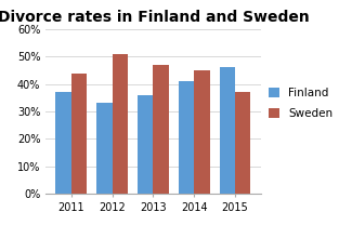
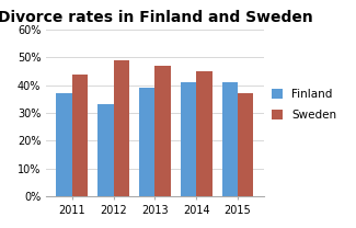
Sweden/2012: 51% -> 49%
Finland/2013: 36% -> 39%
Finland/2015: 46% -> 41%
